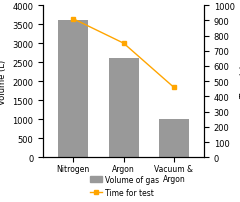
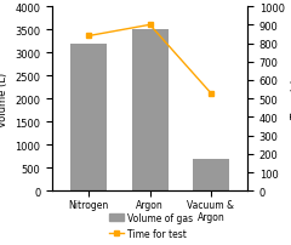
Volume of gas/Nitrogen: 3600 -> 3200
Time for test/Nitrogen: 910 -> 840
Volume of gas/Argon: 2600 -> 3500
Time for test/Argon: 750 -> 900
Volume of gas/Vacuum & Argon: 1000 -> 700
Time for test/Vacuum & Argon: 460 -> 530
